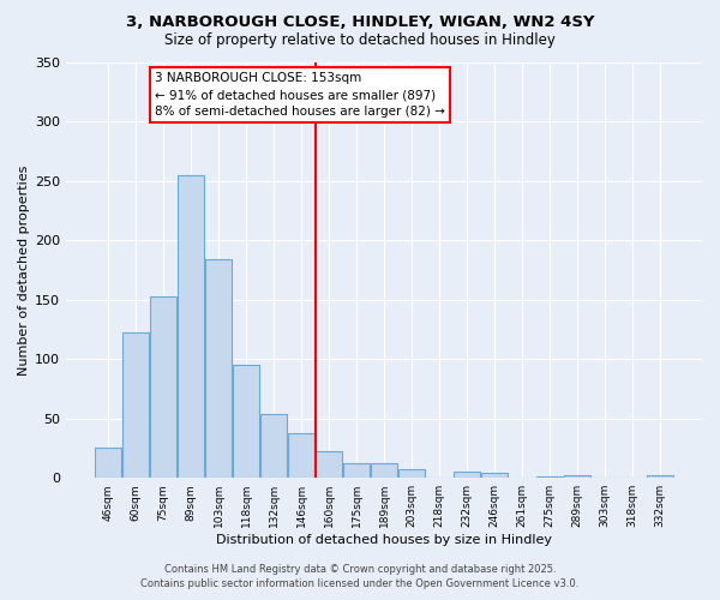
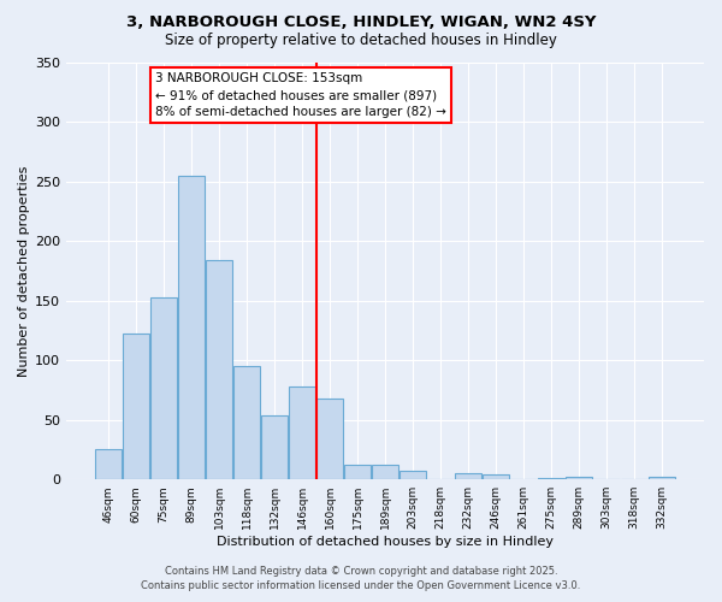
146sqm: 38 -> 78
160sqm: 22 -> 68
